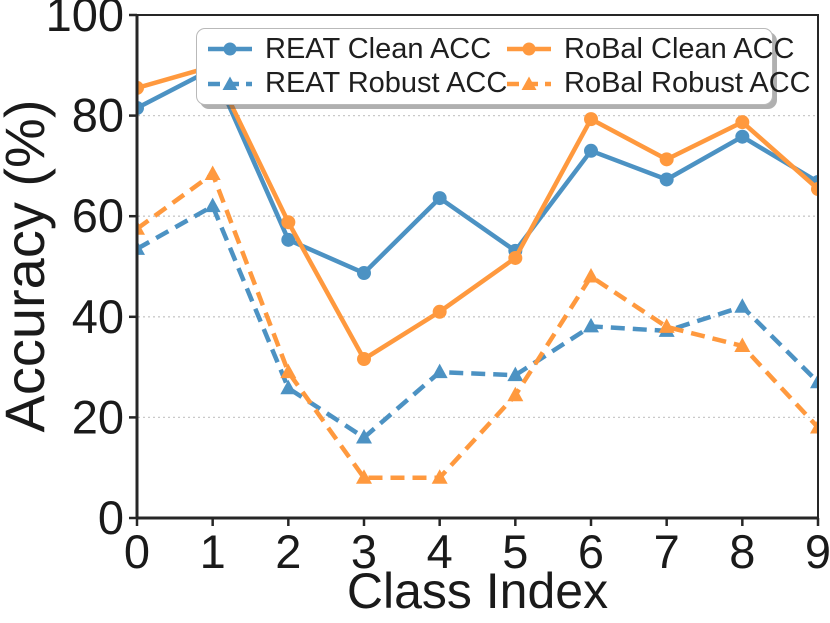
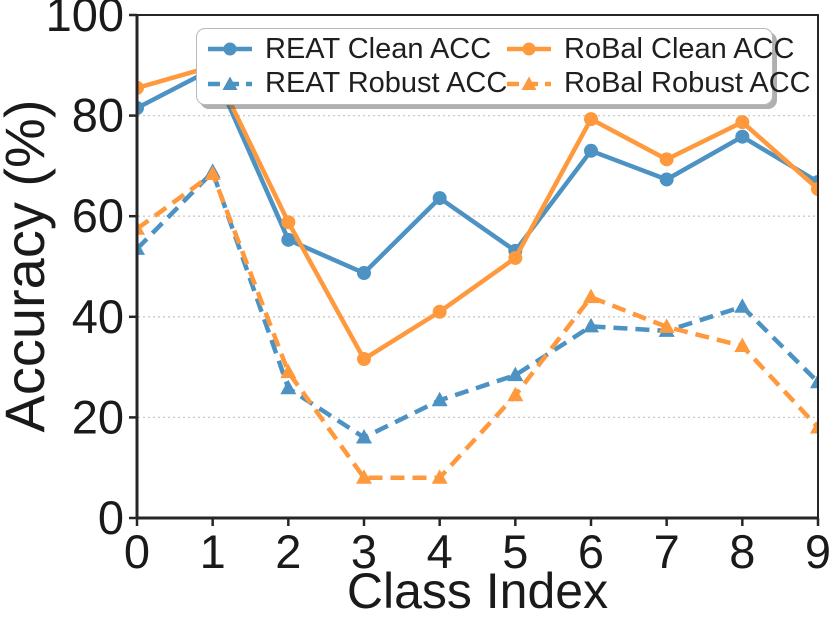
REAT Robust ACC/1: 62 -> 69
REAT Robust ACC/4: 29 -> 23
RoBal Robust ACC/6: 48 -> 44
